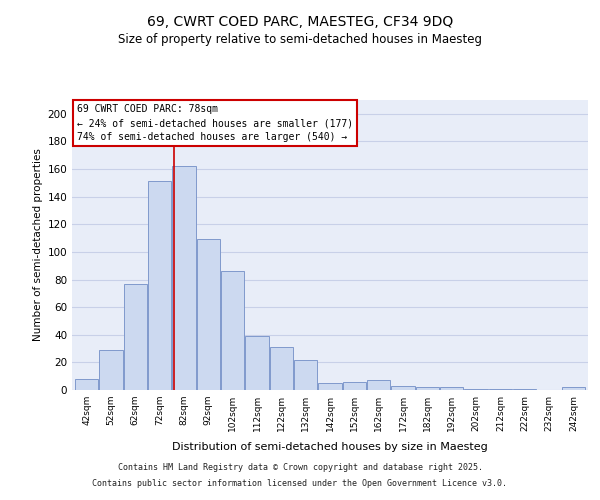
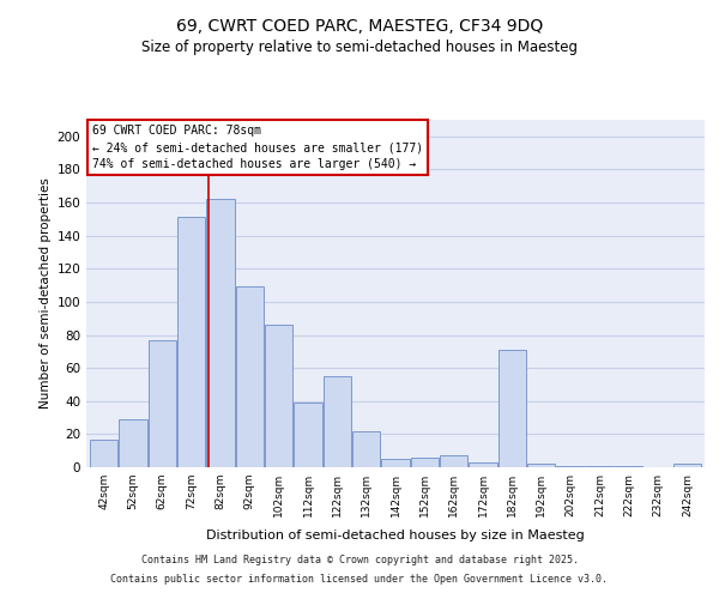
42sqm: 8 -> 17
122sqm: 31 -> 55
182sqm: 2 -> 71
